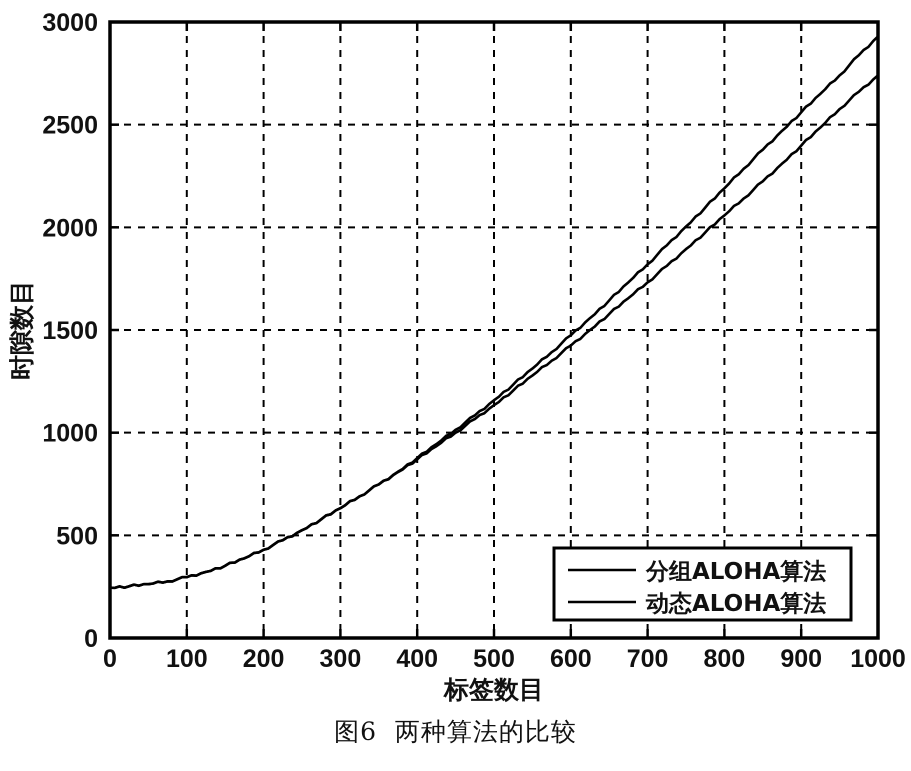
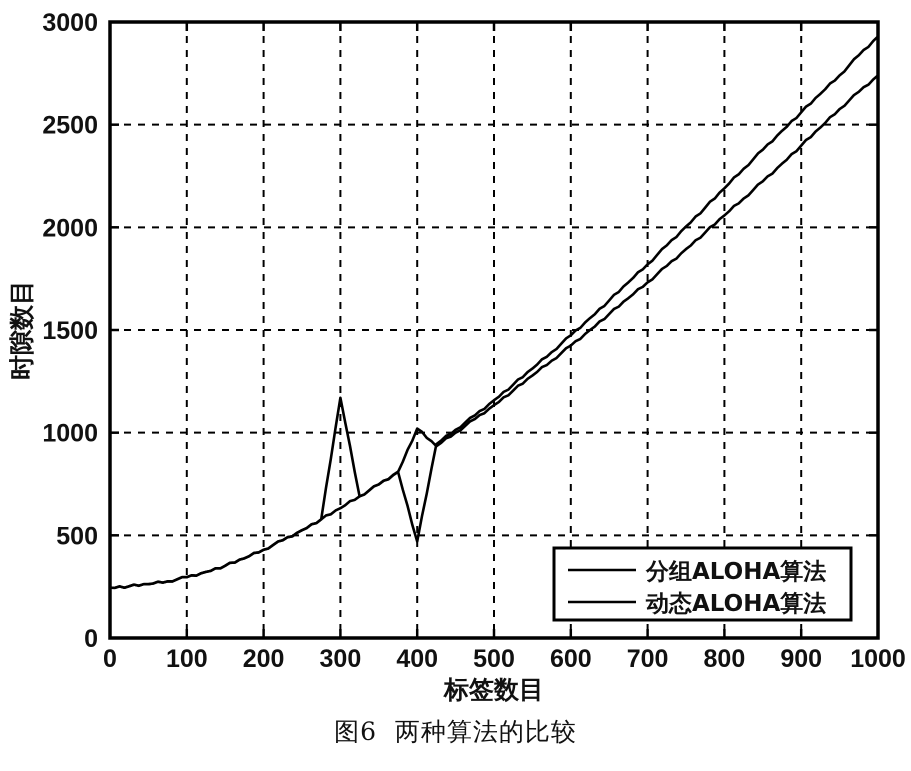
动态ALOHA算法/300: 630 -> 1170
分组ALOHA算法/400: 870 -> 1020
动态ALOHA算法/400: 880 -> 470
